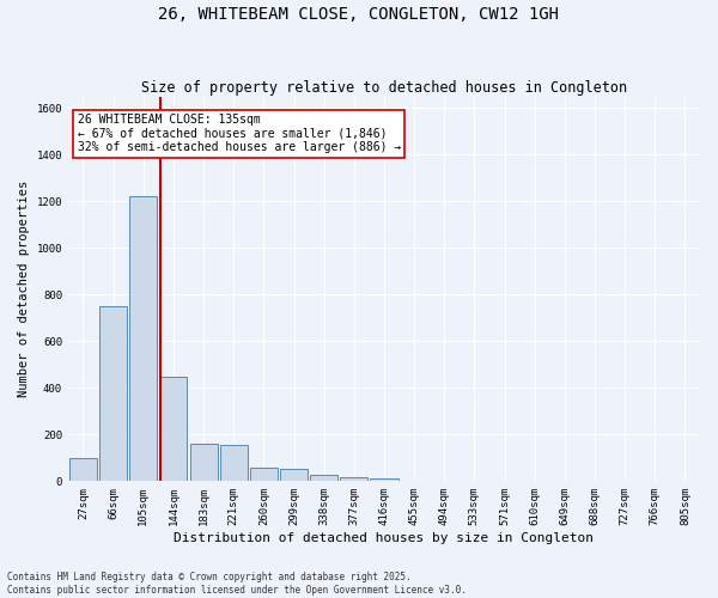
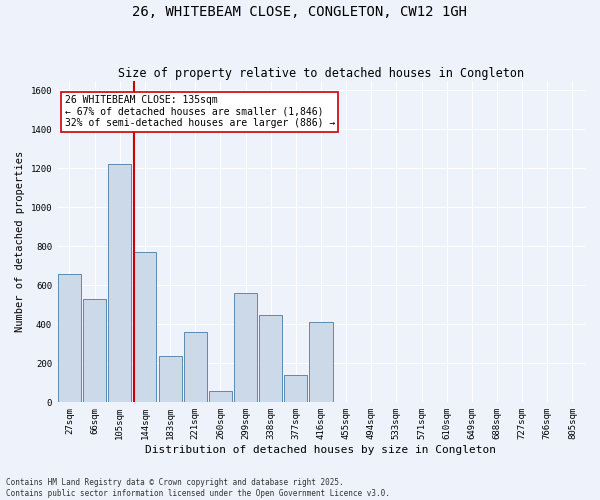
27sqm: 100 -> 660
66sqm: 750 -> 530
144sqm: 450 -> 770
183sqm: 160 -> 240
221sqm: 160 -> 360
299sqm: 60 -> 560
338sqm: 30 -> 450
377sqm: 20 -> 140
416sqm: 10 -> 410
